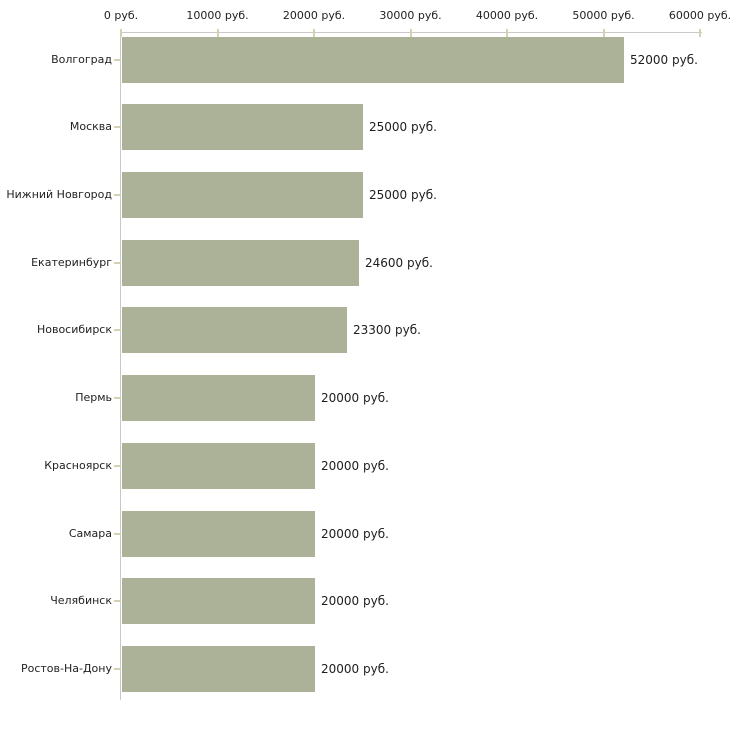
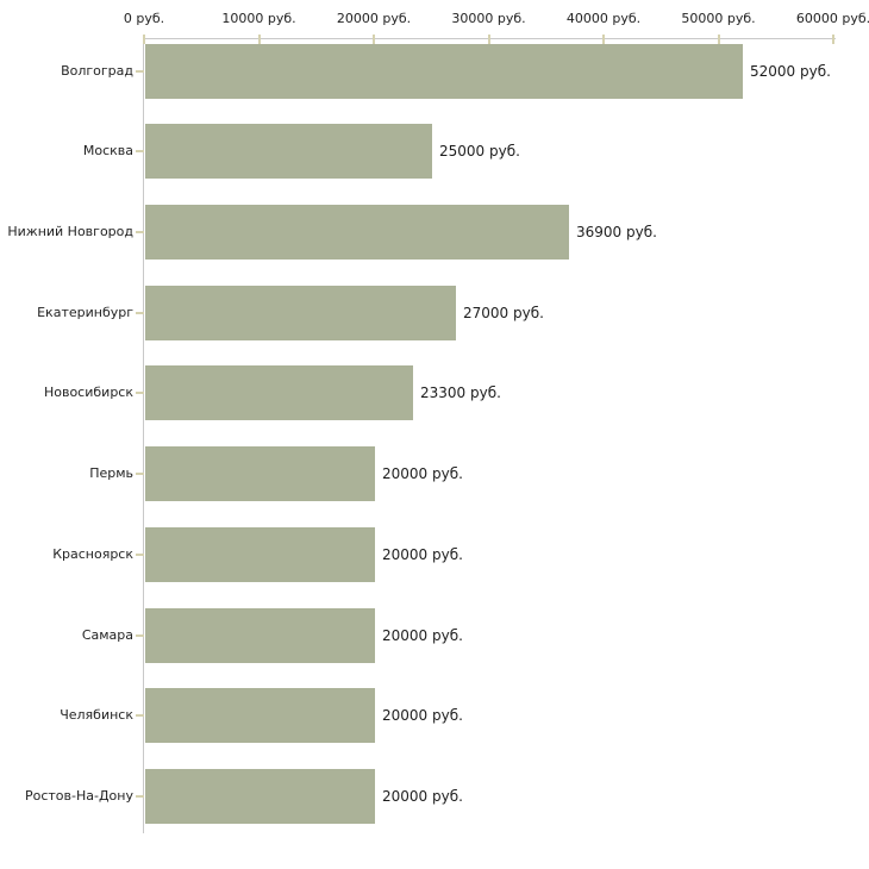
Нижний Новгород: 25000 -> 36900
Екатеринбург: 24600 -> 27000
